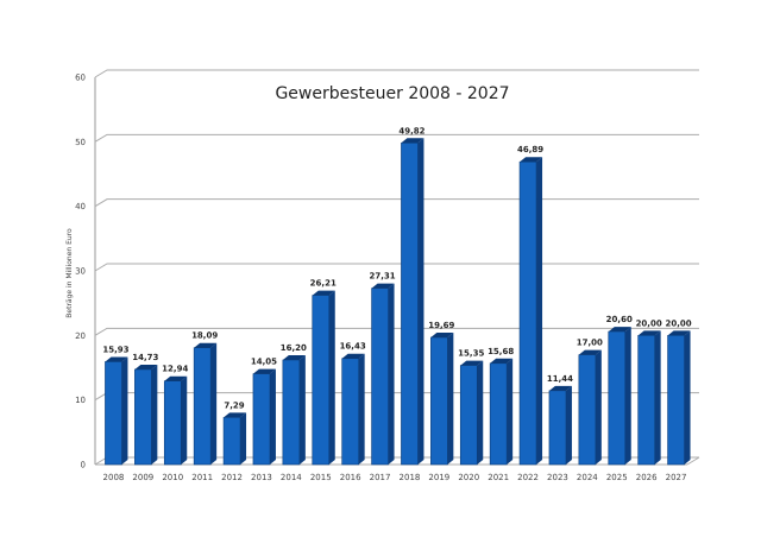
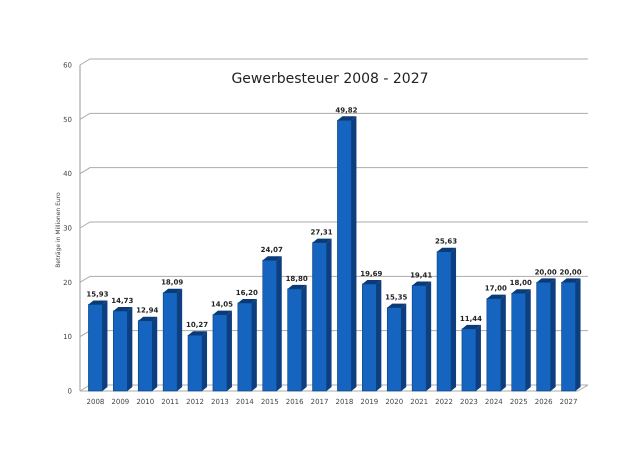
2012: 7,29 -> 10,27
2015: 26,21 -> 24,07
2016: 16,43 -> 18,80
2021: 15,68 -> 19,41
2022: 46,89 -> 25,63
2025: 20,60 -> 18,00
